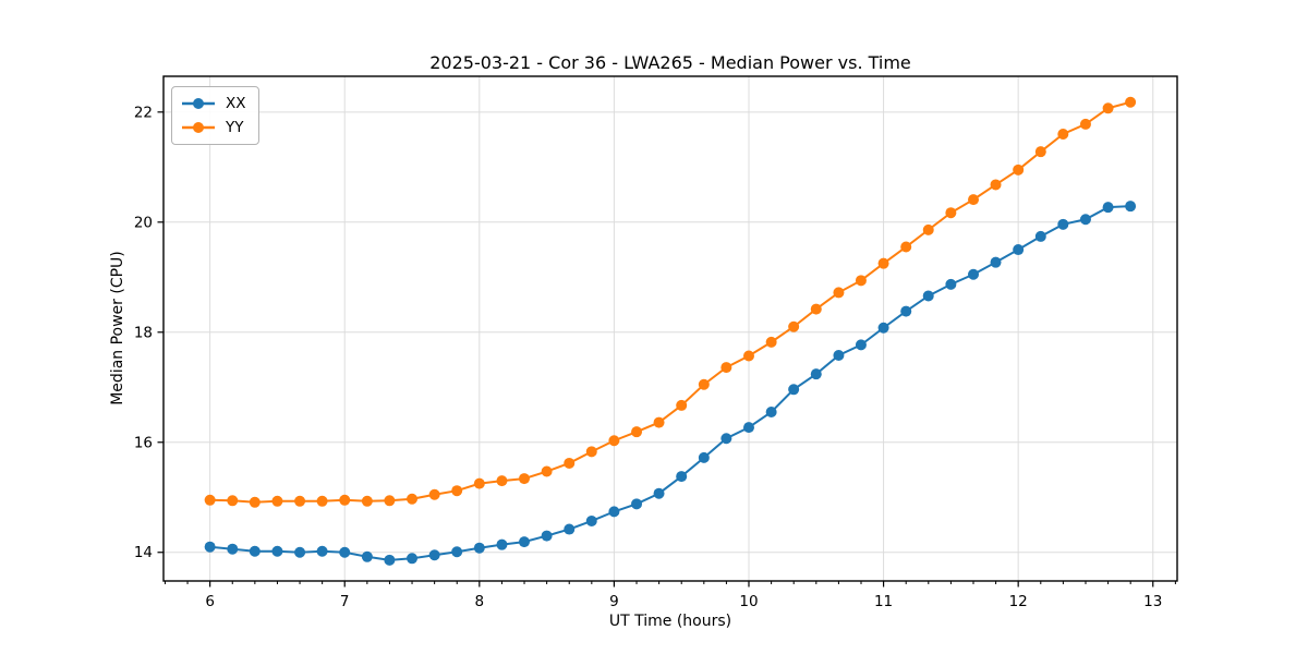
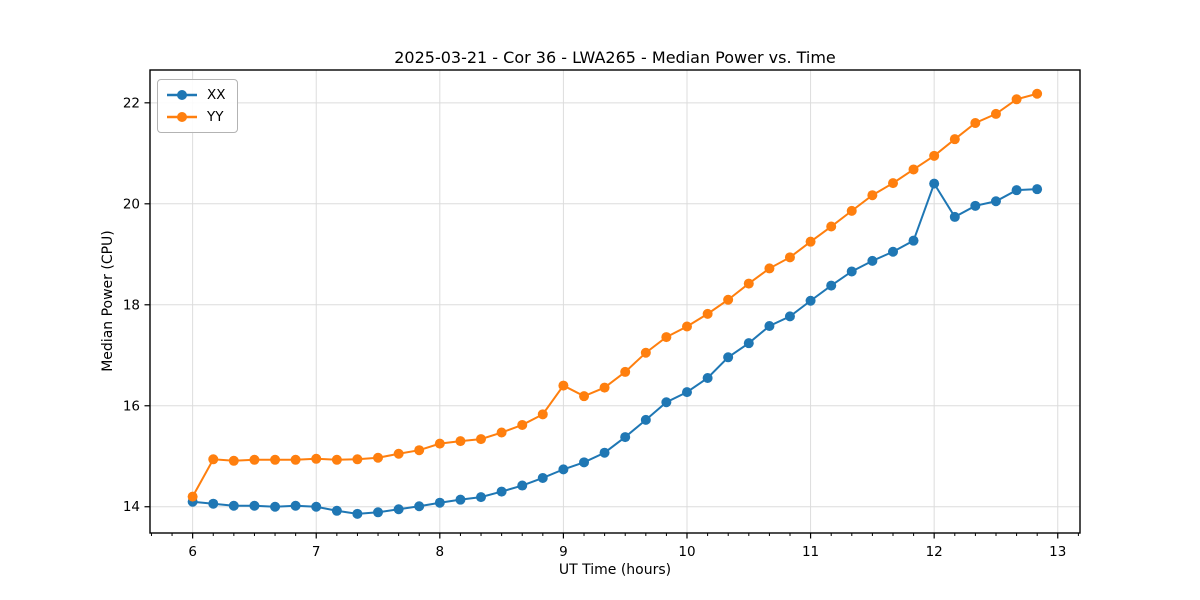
YY/6: 14.9 -> 14.2
YY/9: 16.0 -> 16.4
XX/12: 19.5 -> 20.4
